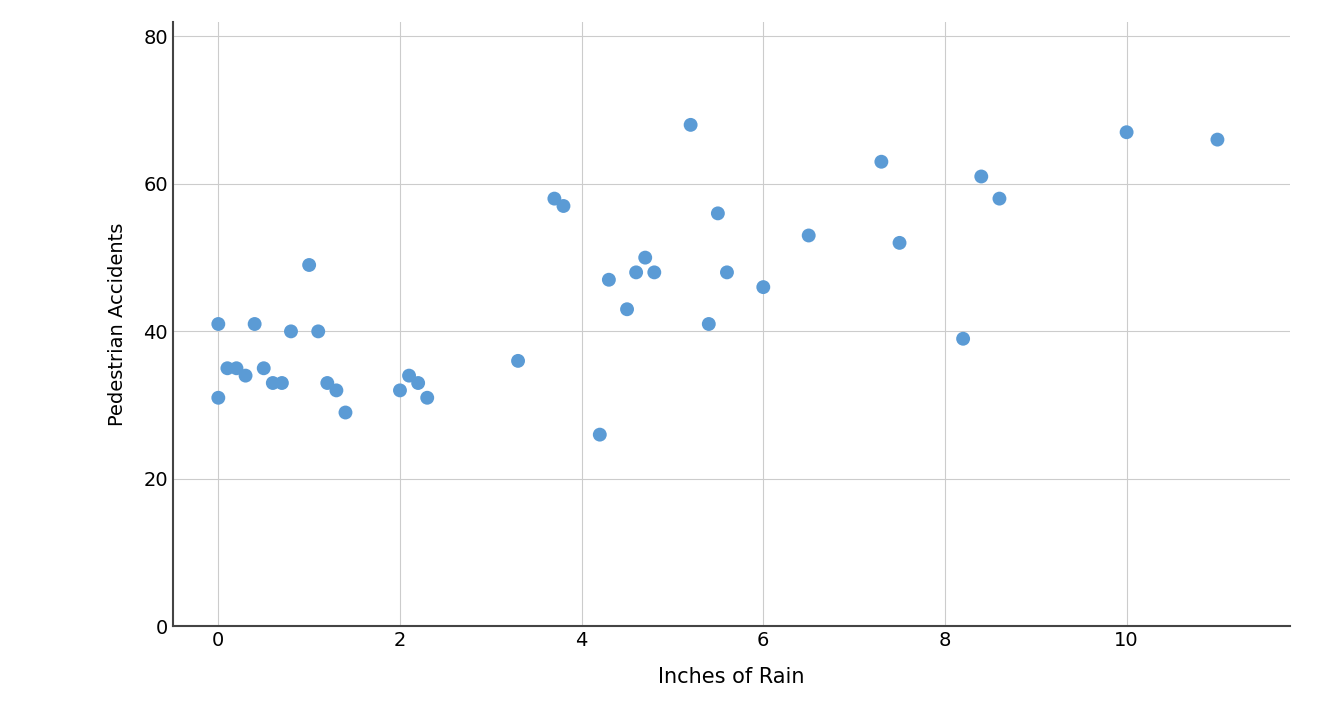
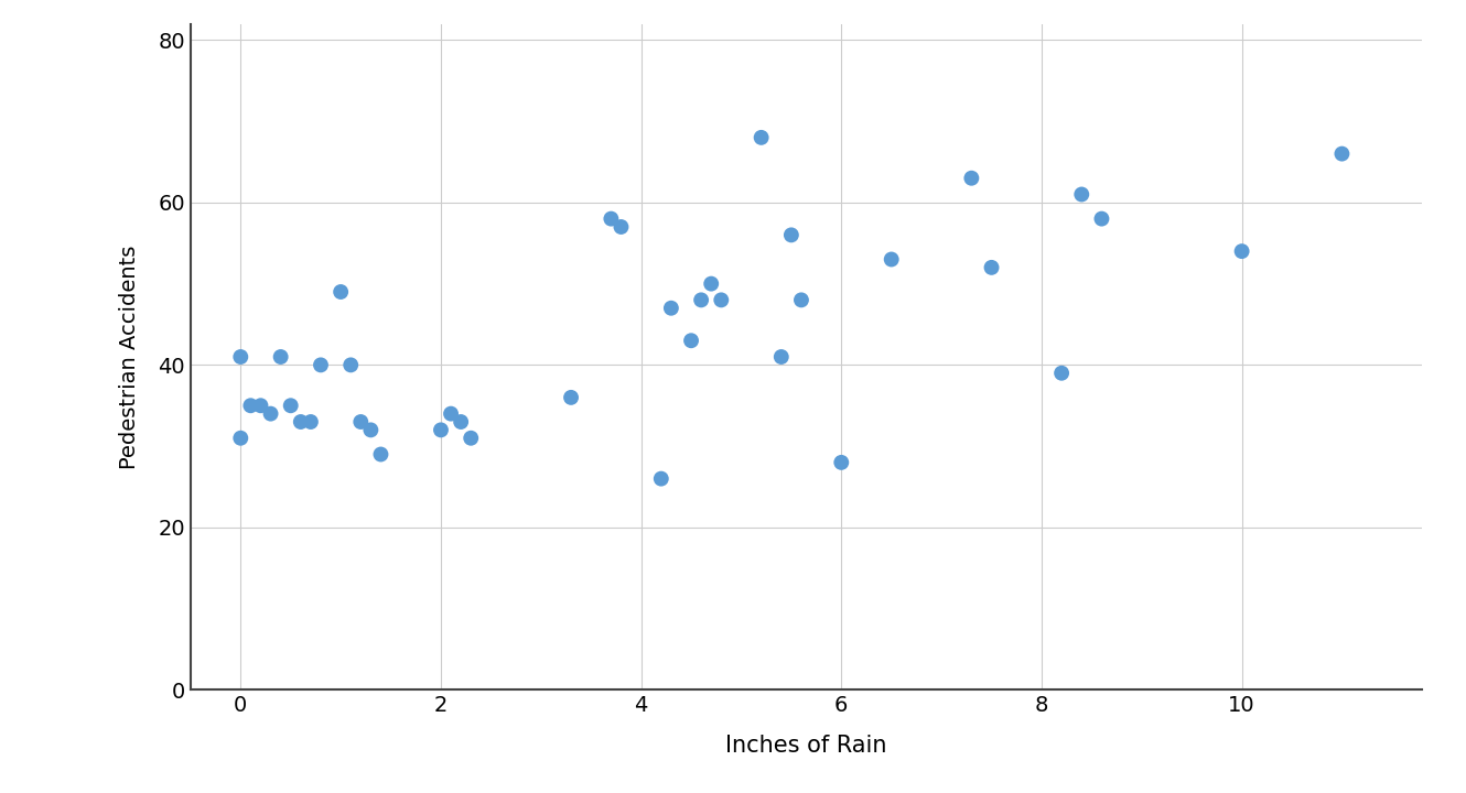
6: 46 -> 28
10: 67 -> 54
